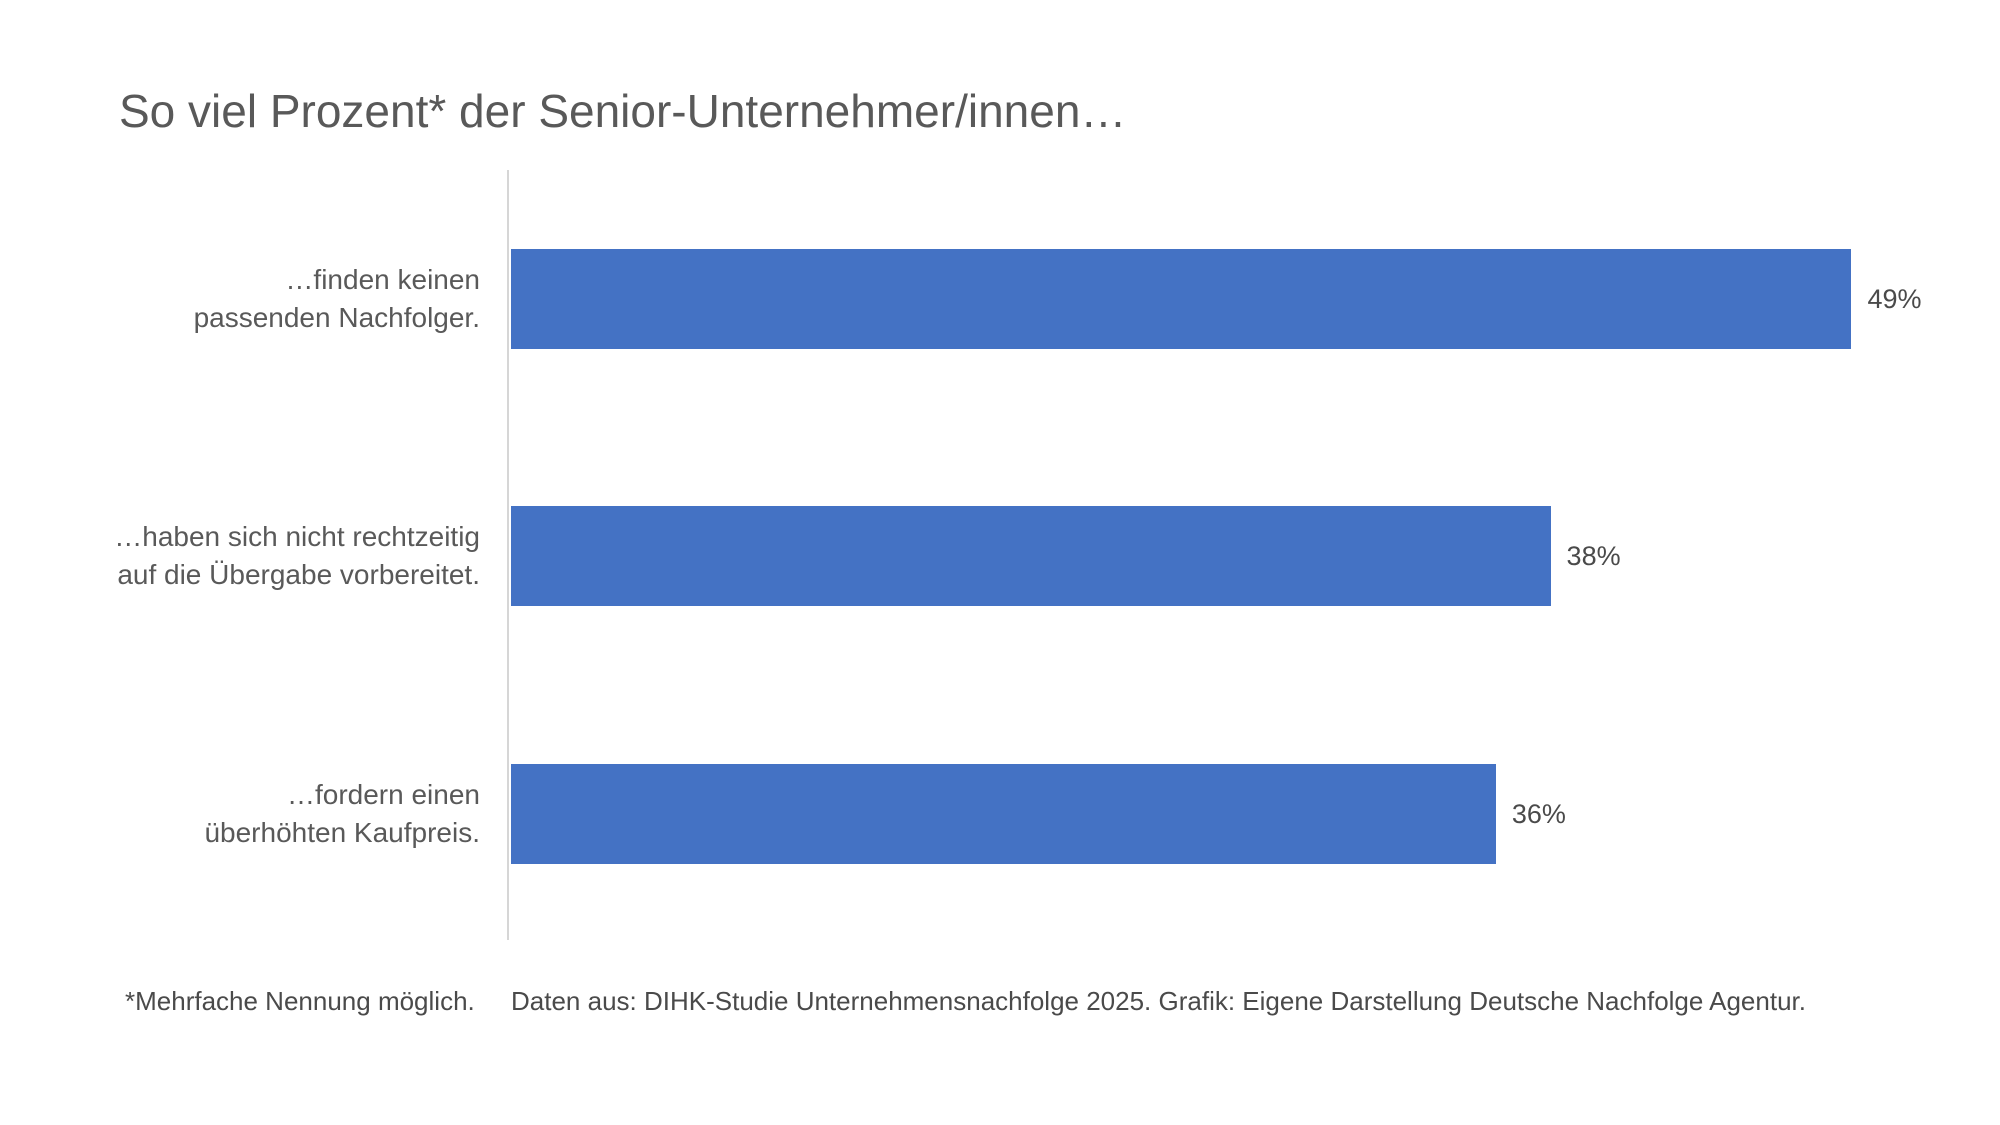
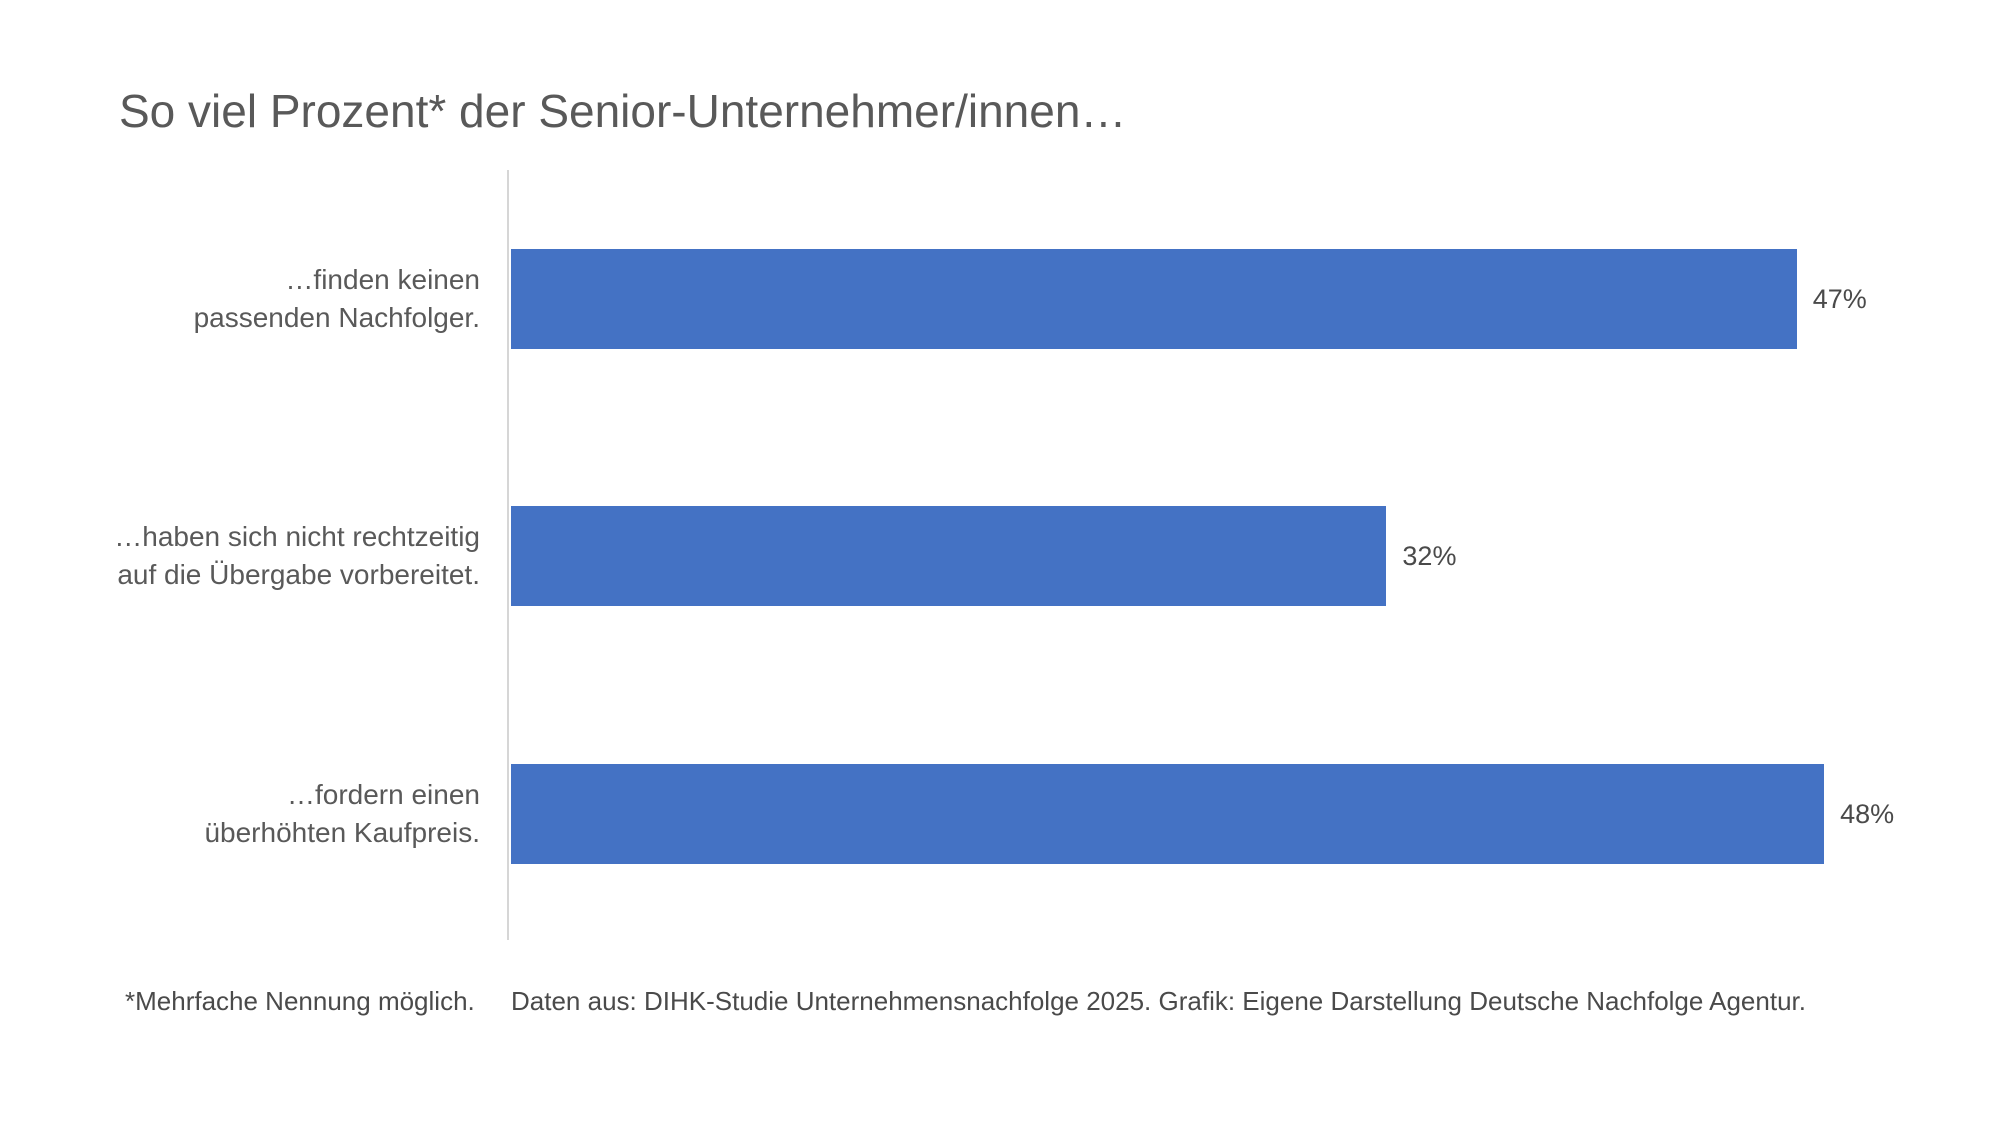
…finden keinen passenden Nachfolger.: 49% -> 47%
…haben sich nicht rechtzeitig auf die Übergabe vorbereitet.: 38% -> 32%
…fordern einen überhöhten Kaufpreis.: 36% -> 48%
